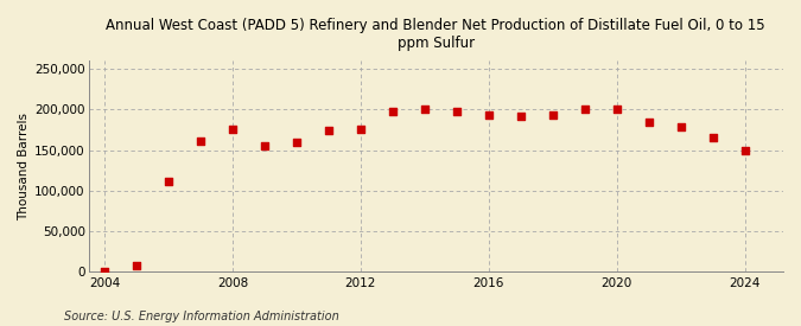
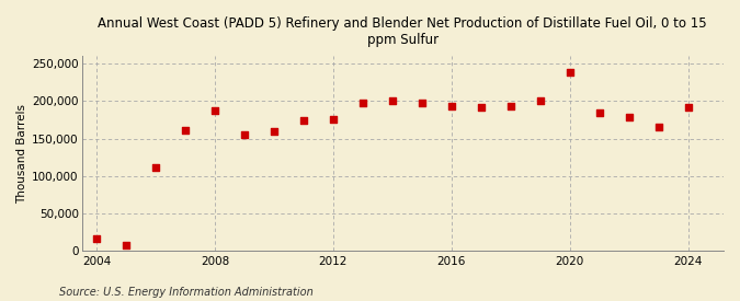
2004: 1,000 -> 16,000
2008: 176,000 -> 188,000
2020: 200,000 -> 238,000
2024: 150,000 -> 192,000
